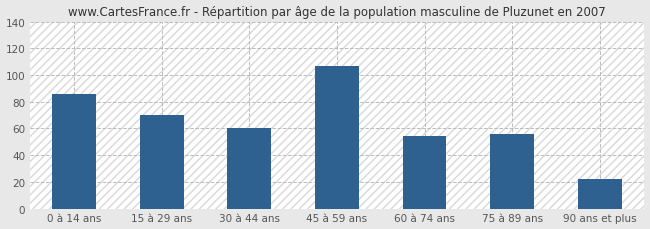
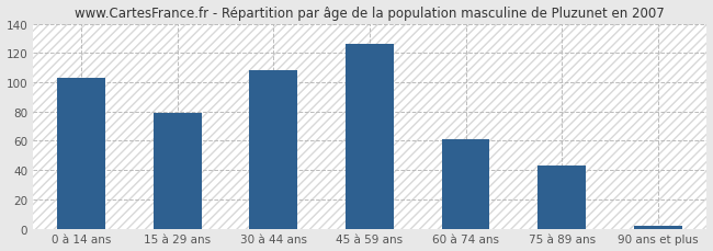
0 à 14 ans: 86 -> 103
15 à 29 ans: 70 -> 79
30 à 44 ans: 60 -> 108
45 à 59 ans: 107 -> 126
60 à 74 ans: 54 -> 61
75 à 89 ans: 56 -> 43
90 ans et plus: 22 -> 2
